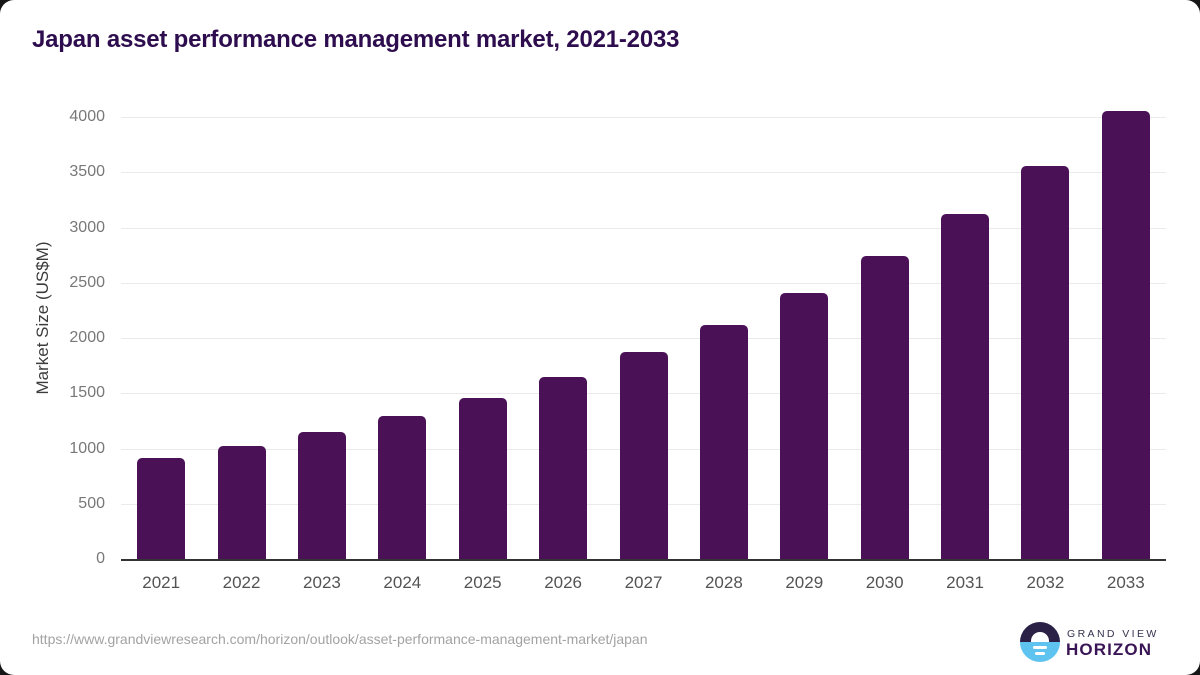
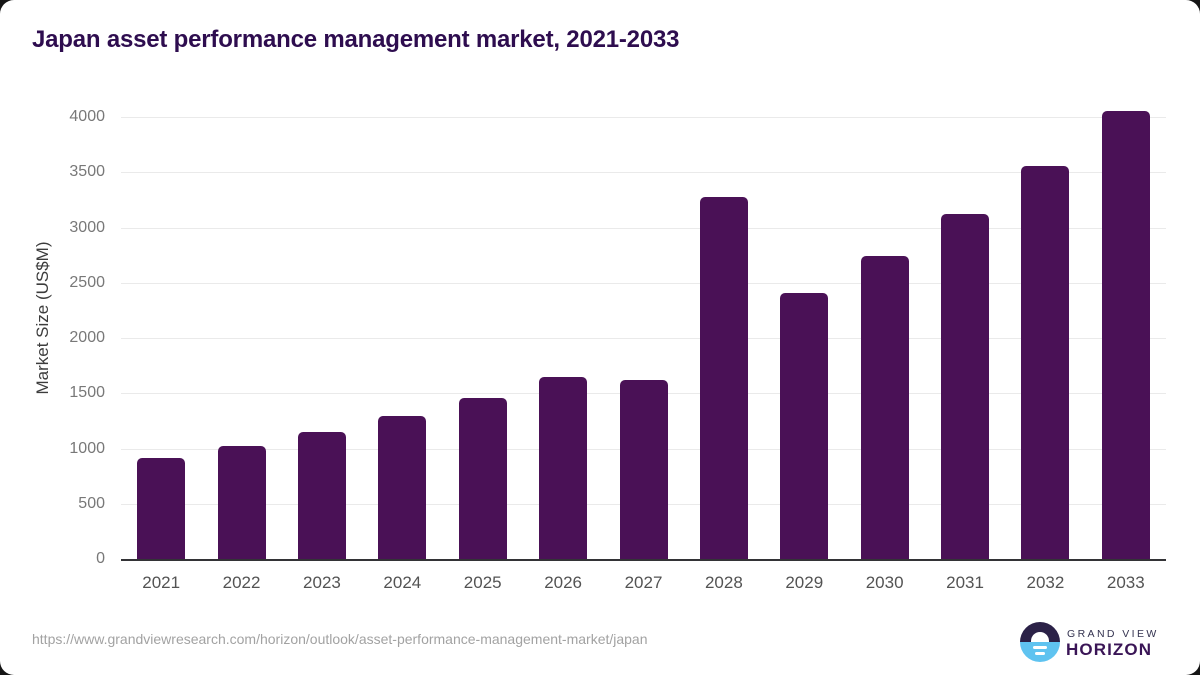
2027: 1870 -> 1620
2028: 2120 -> 3280
